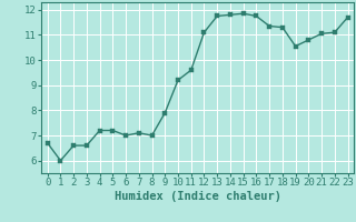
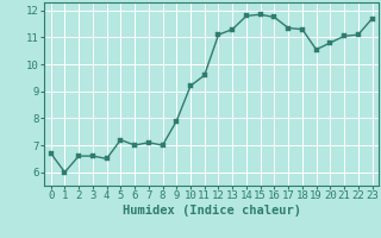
4: 7.20 -> 6.50
13: 11.75 -> 11.30
